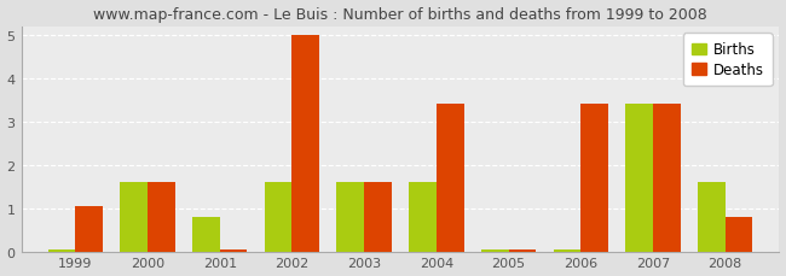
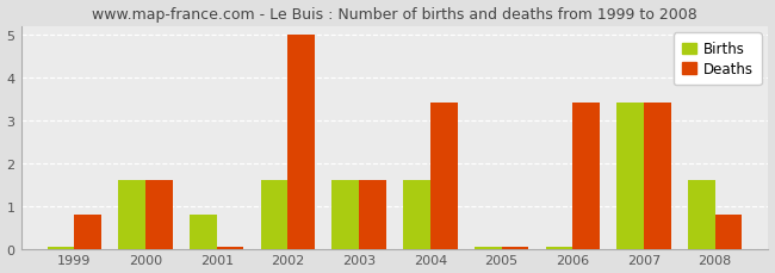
Deaths/1999: 1.05 -> 0.80
